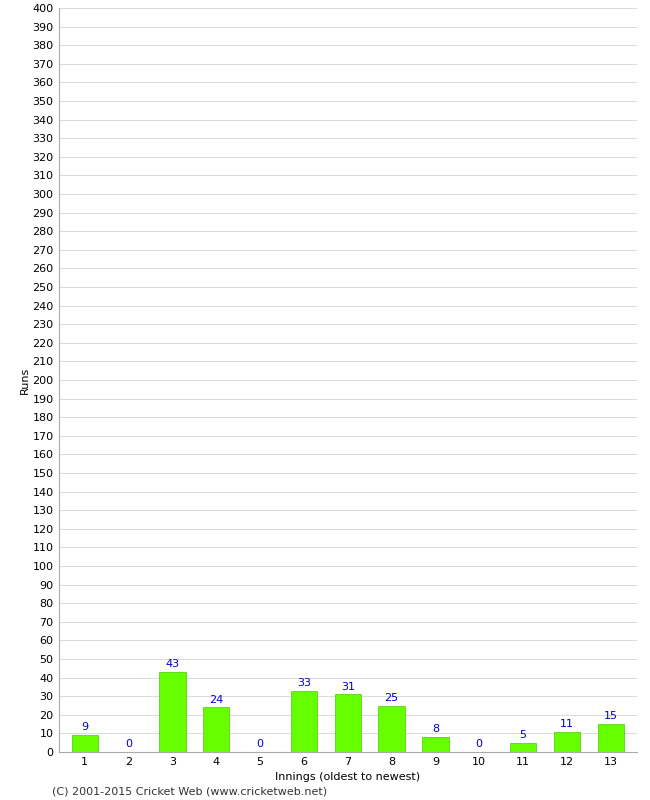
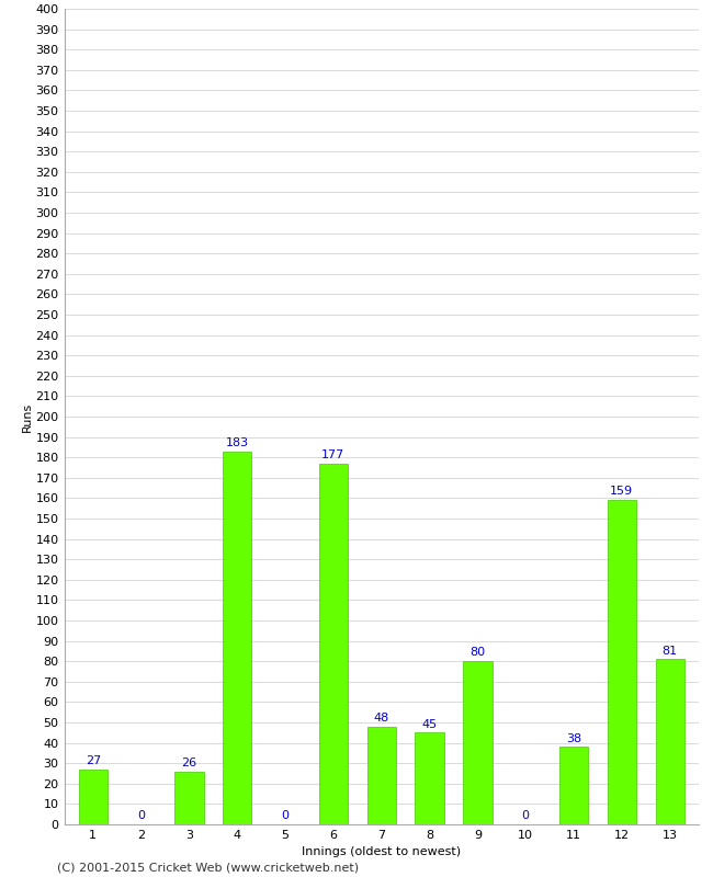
1: 9 -> 27
3: 43 -> 26
4: 24 -> 183
6: 33 -> 177
7: 31 -> 48
8: 25 -> 45
9: 8 -> 80
11: 5 -> 38
12: 11 -> 159
13: 15 -> 81
